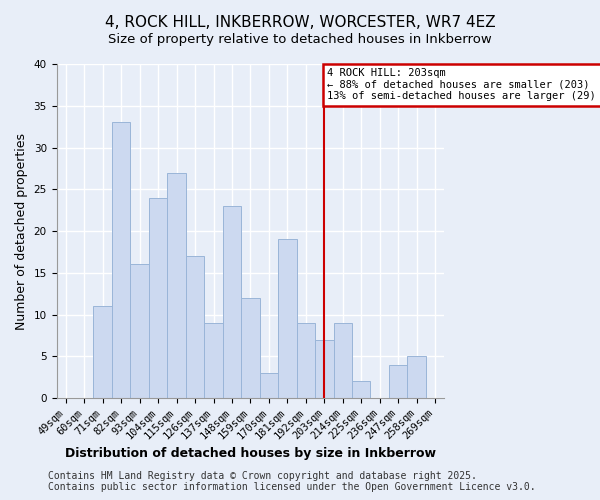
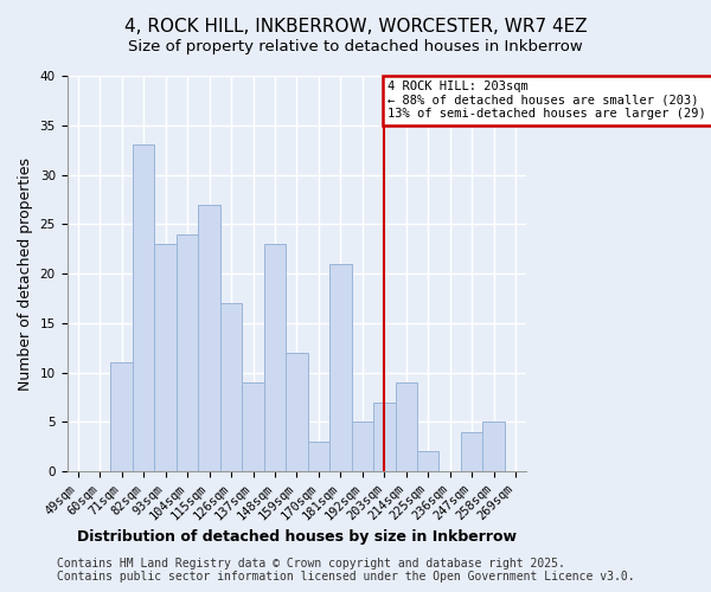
93sqm: 16 -> 23
181sqm: 19 -> 21
192sqm: 9 -> 5
